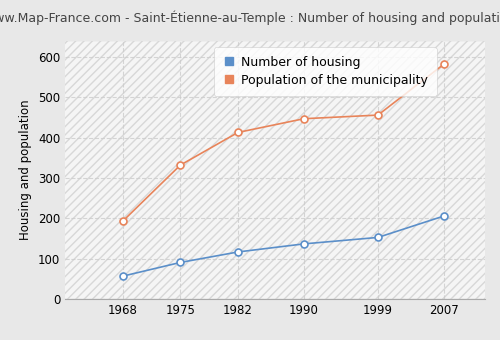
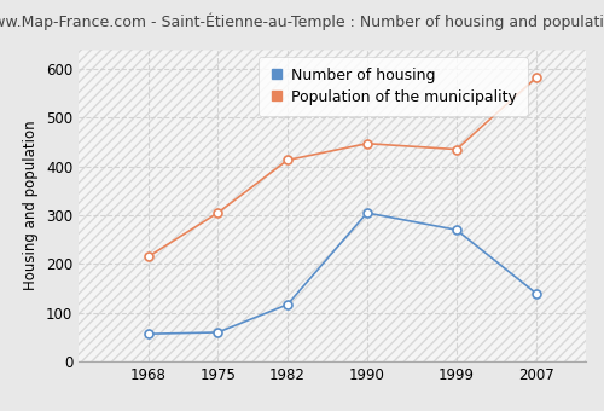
Population of the municipality/1968: 193 -> 215
Number of housing/1975: 91 -> 60
Population of the municipality/1975: 332 -> 305
Number of housing/1990: 137 -> 305
Number of housing/1999: 153 -> 270
Population of the municipality/1999: 456 -> 435
Number of housing/2007: 206 -> 140
